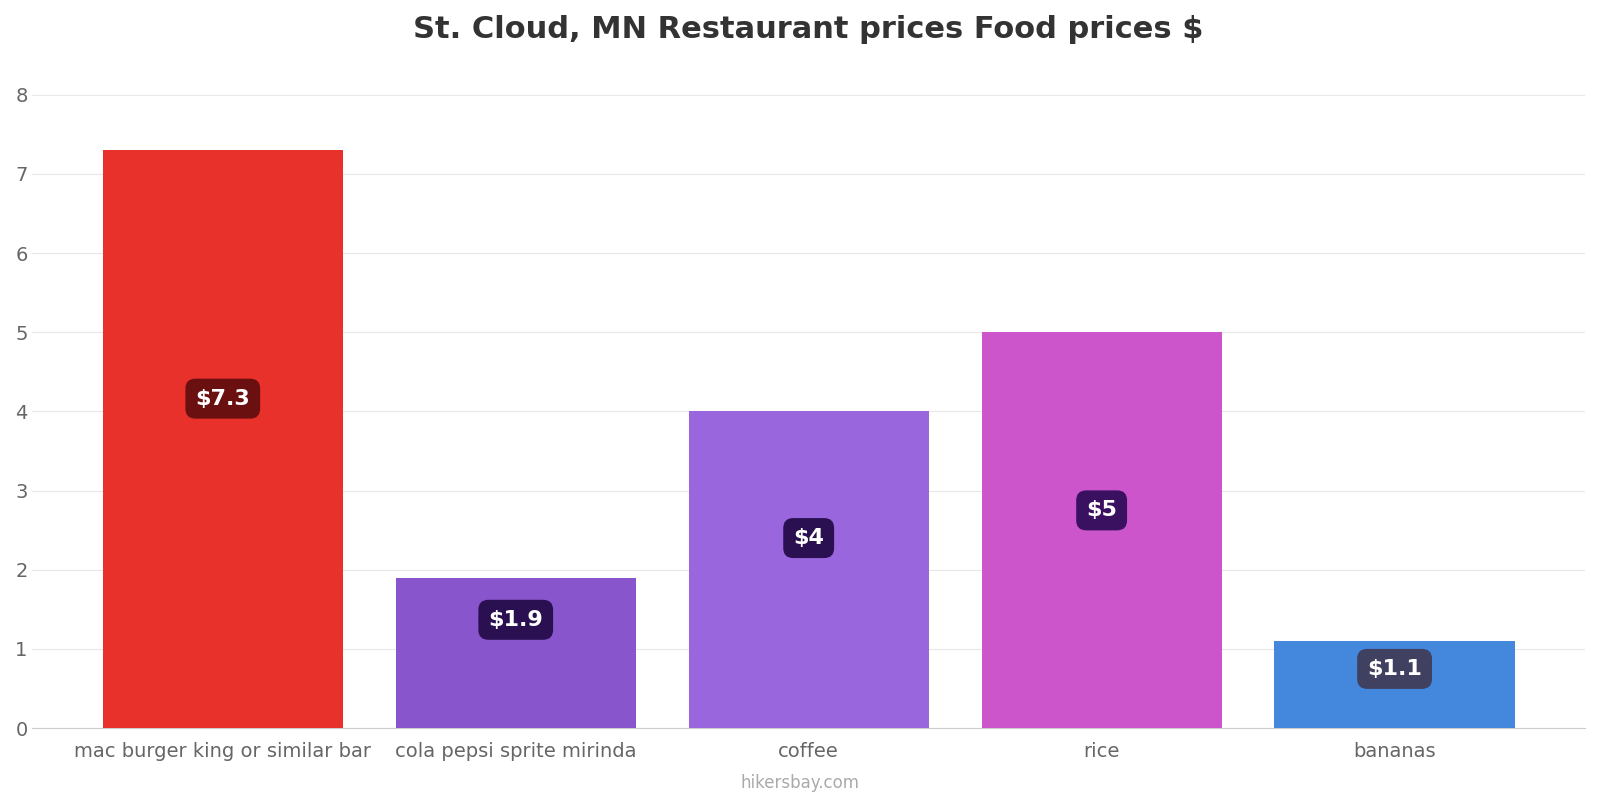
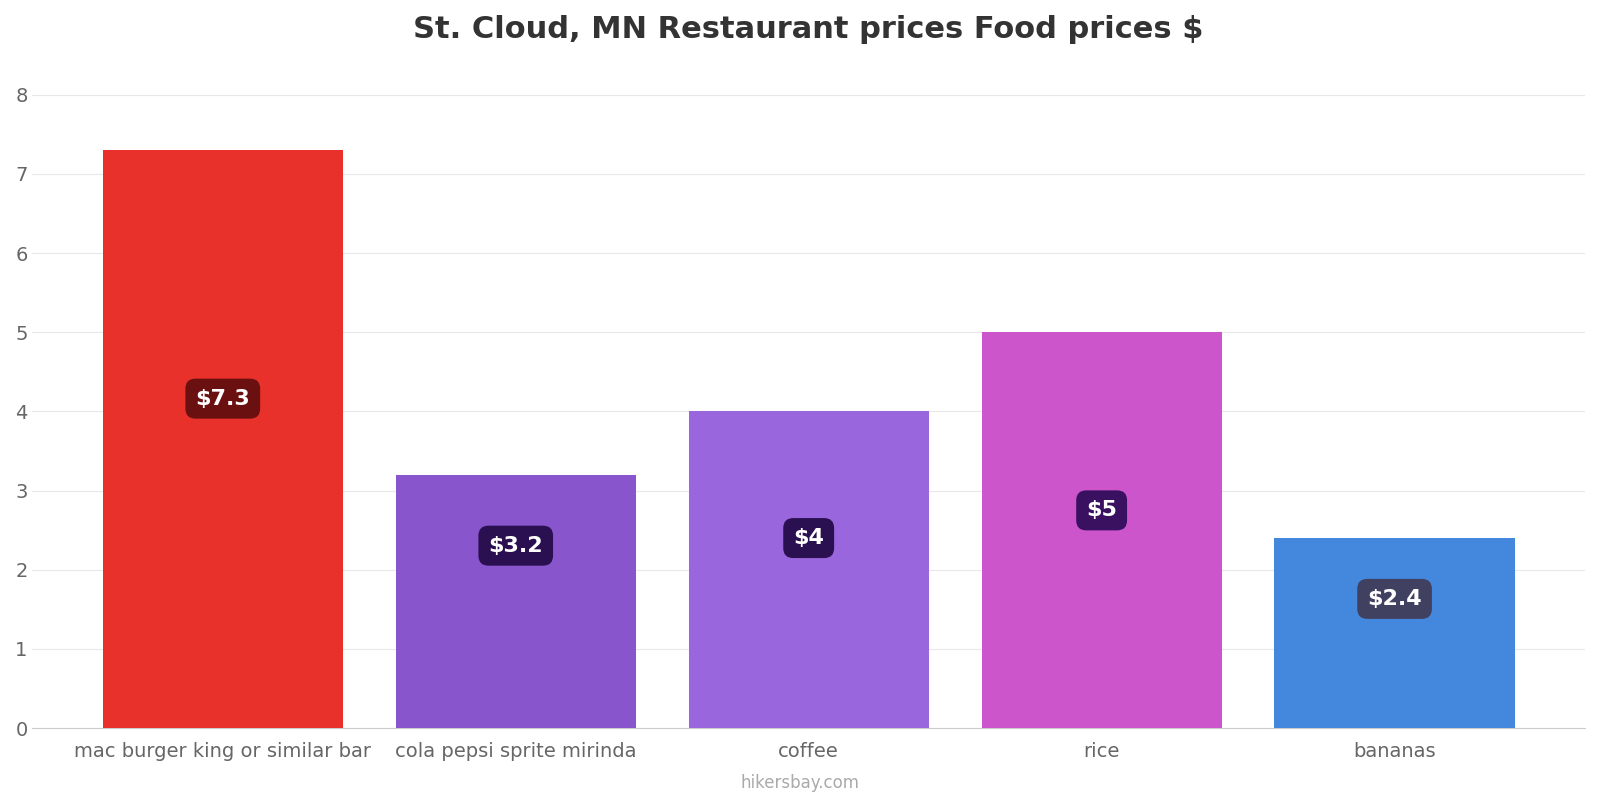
cola pepsi sprite mirinda: $1.9 -> $3.2
bananas: $1.1 -> $2.4
